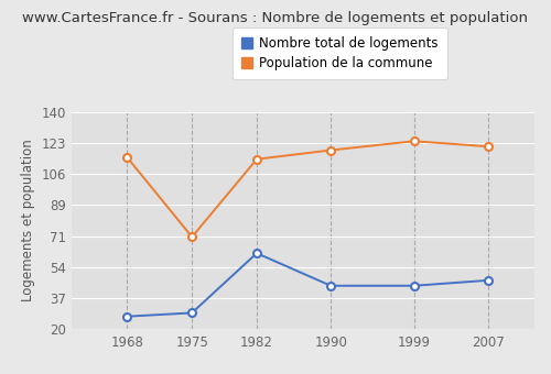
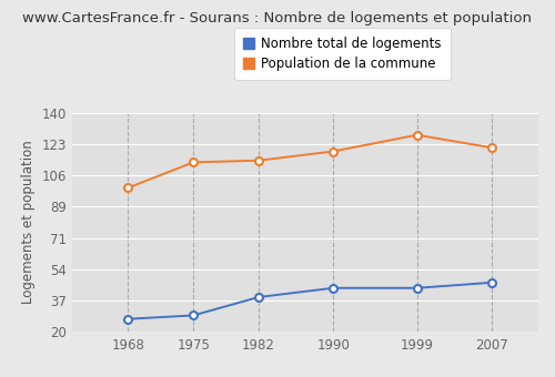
Population de la commune/1968: 115 -> 99
Population de la commune/1975: 71 -> 113
Nombre total de logements/1982: 62 -> 39
Population de la commune/1999: 124 -> 128
